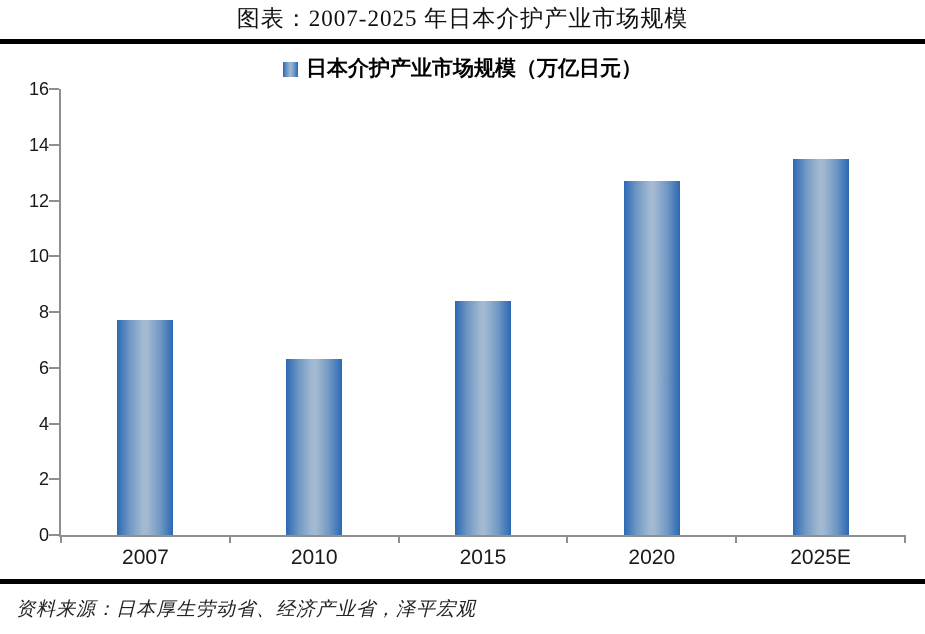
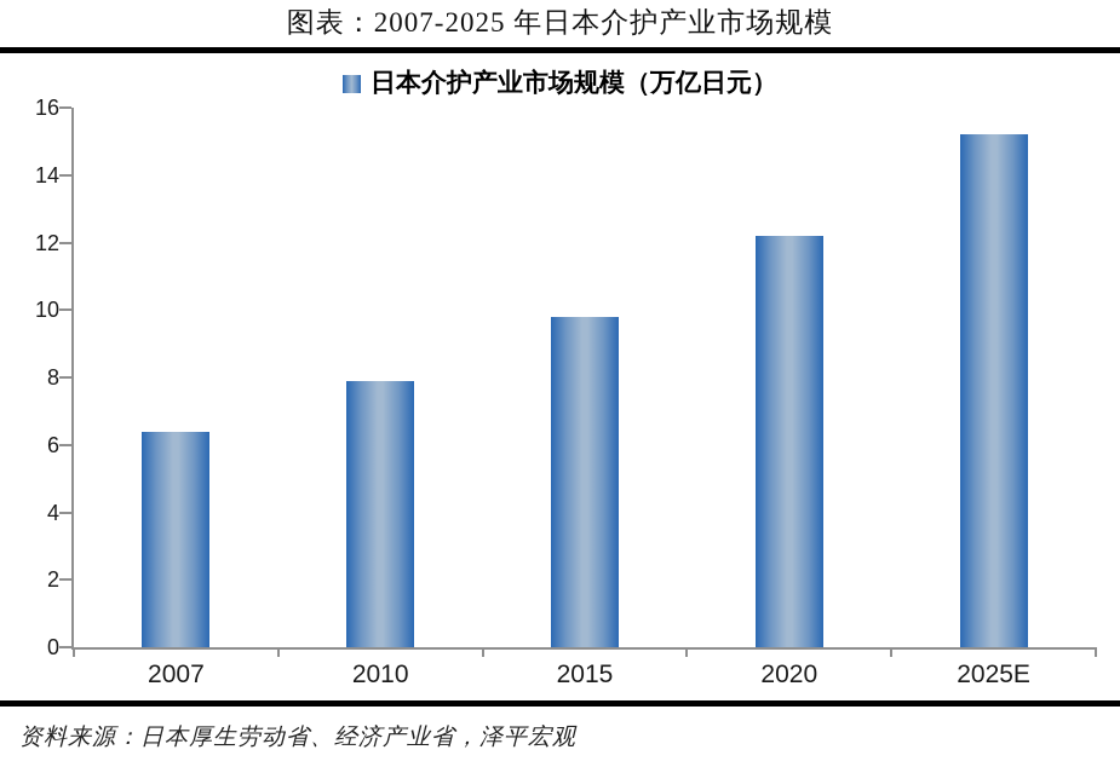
2007: 7.7 -> 6.4
2010: 6.3 -> 7.9
2015: 8.4 -> 9.8
2020: 12.7 -> 12.2
2025E: 13.5 -> 15.2
